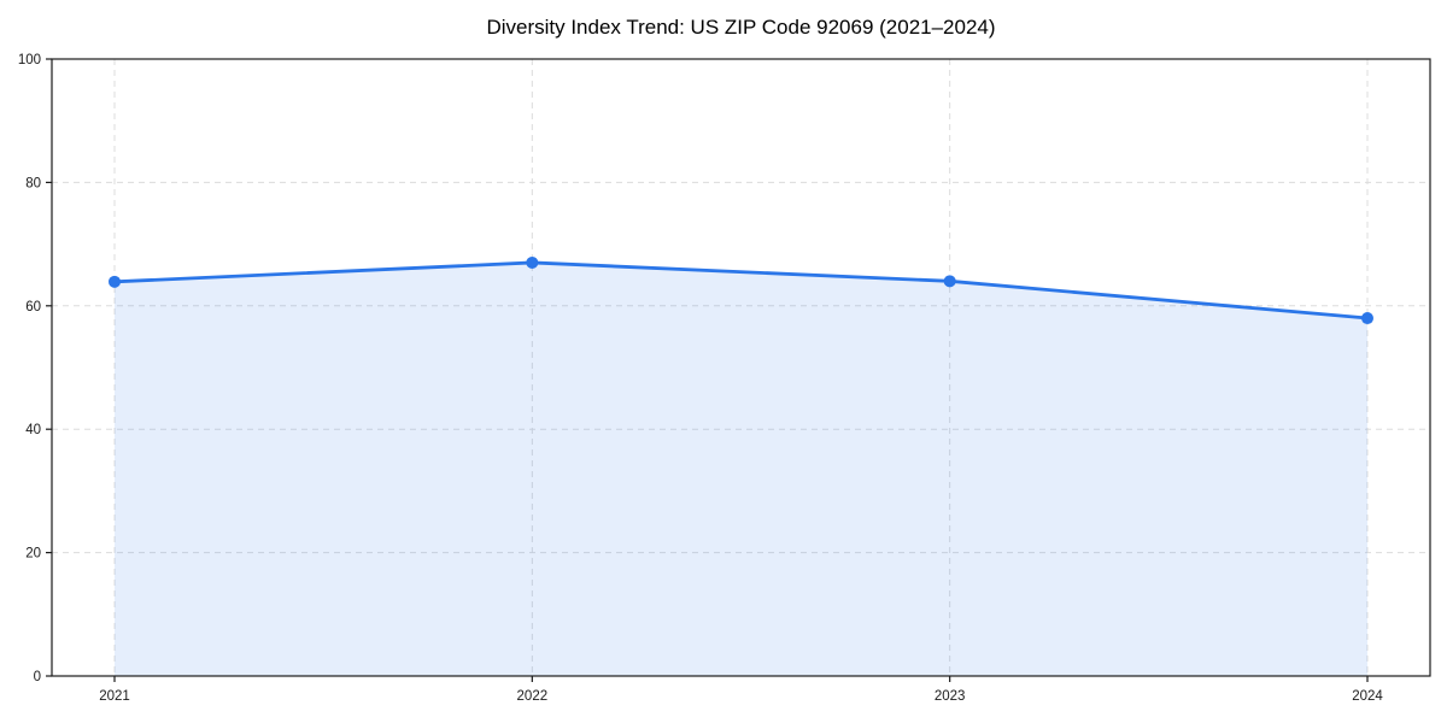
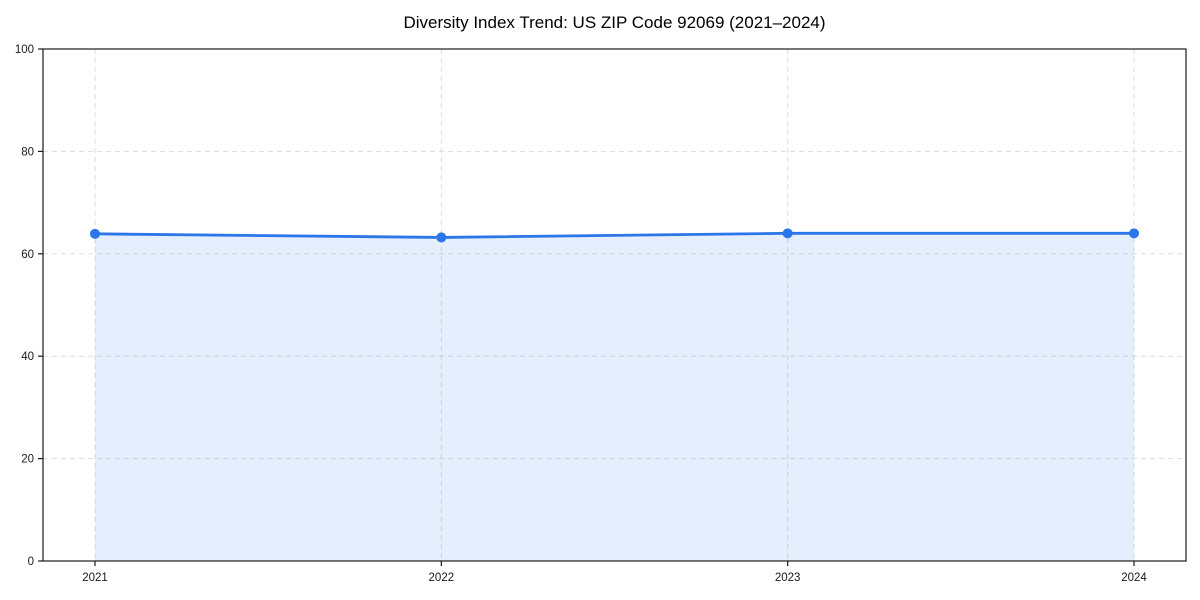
2022: 67 -> 63
2024: 58 -> 64
